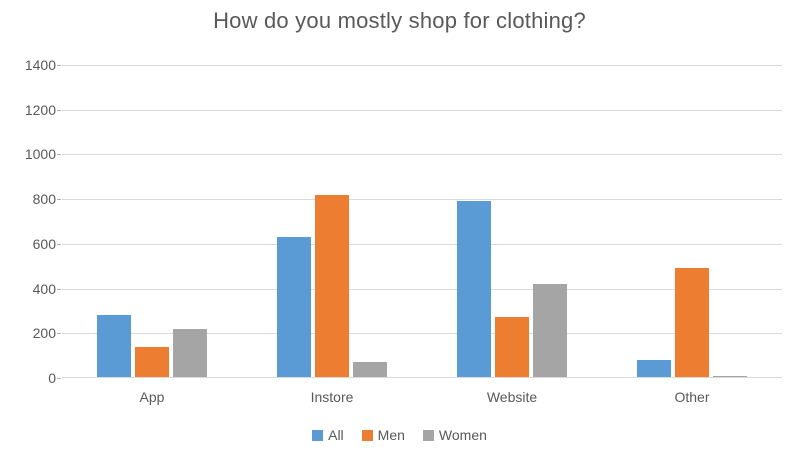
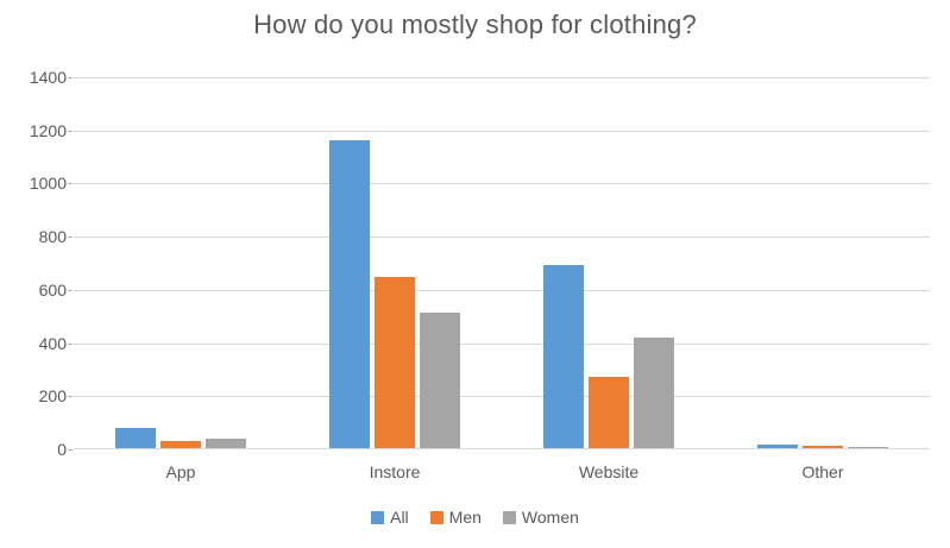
All/App: 280 -> 80
Men/App: 140 -> 30
Women/App: 220 -> 40
All/Instore: 630 -> 1160
Men/Instore: 820 -> 650
Women/Instore: 70 -> 510
All/Website: 790 -> 700
All/Other: 80 -> 20
Men/Other: 490 -> 20
